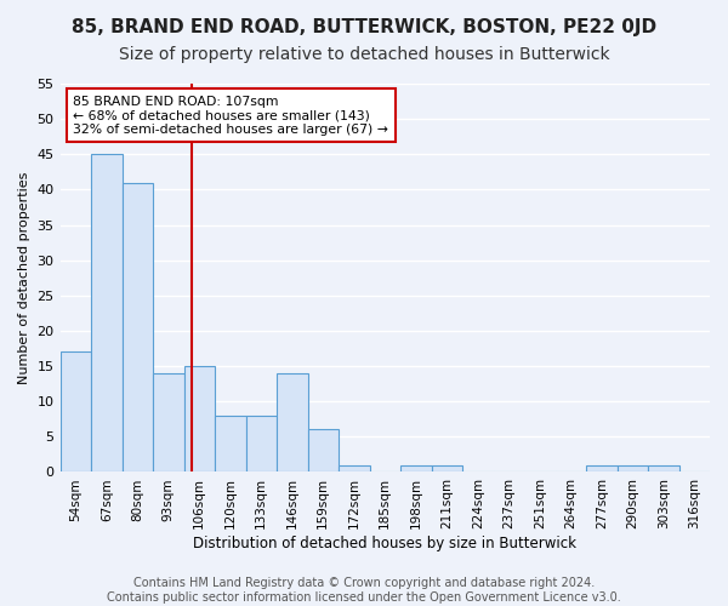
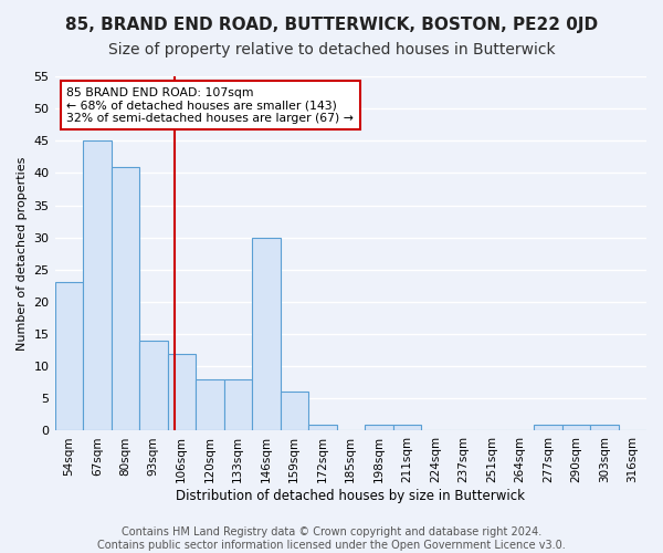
54sqm: 17 -> 23
106sqm: 15 -> 12
146sqm: 14 -> 30
